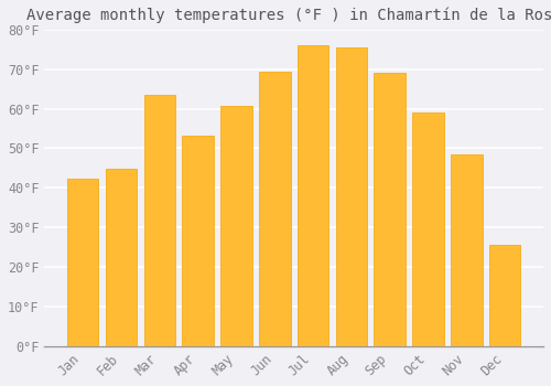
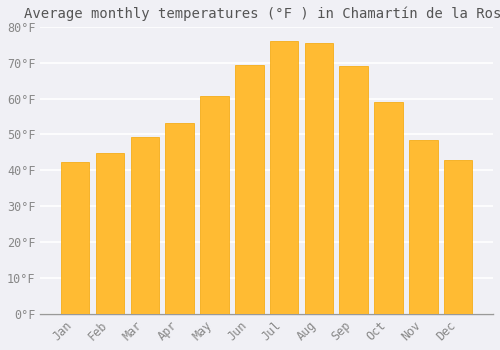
Mar: 63.5°F -> 49.3°F
Dec: 25.5°F -> 43.0°F
